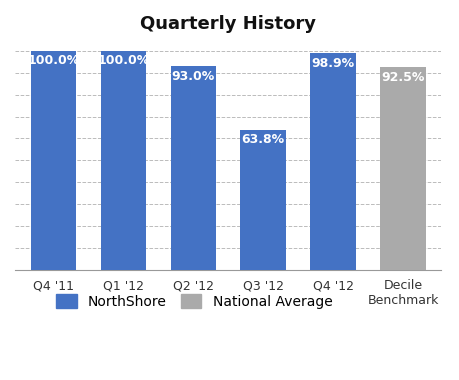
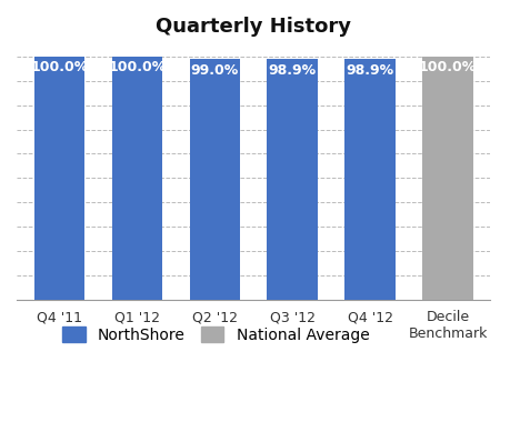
Q2 '12: 93.0% -> 99.0%
Q3 '12: 63.8% -> 98.9%
Decile Benchmark: 92.5% -> 100.0%
